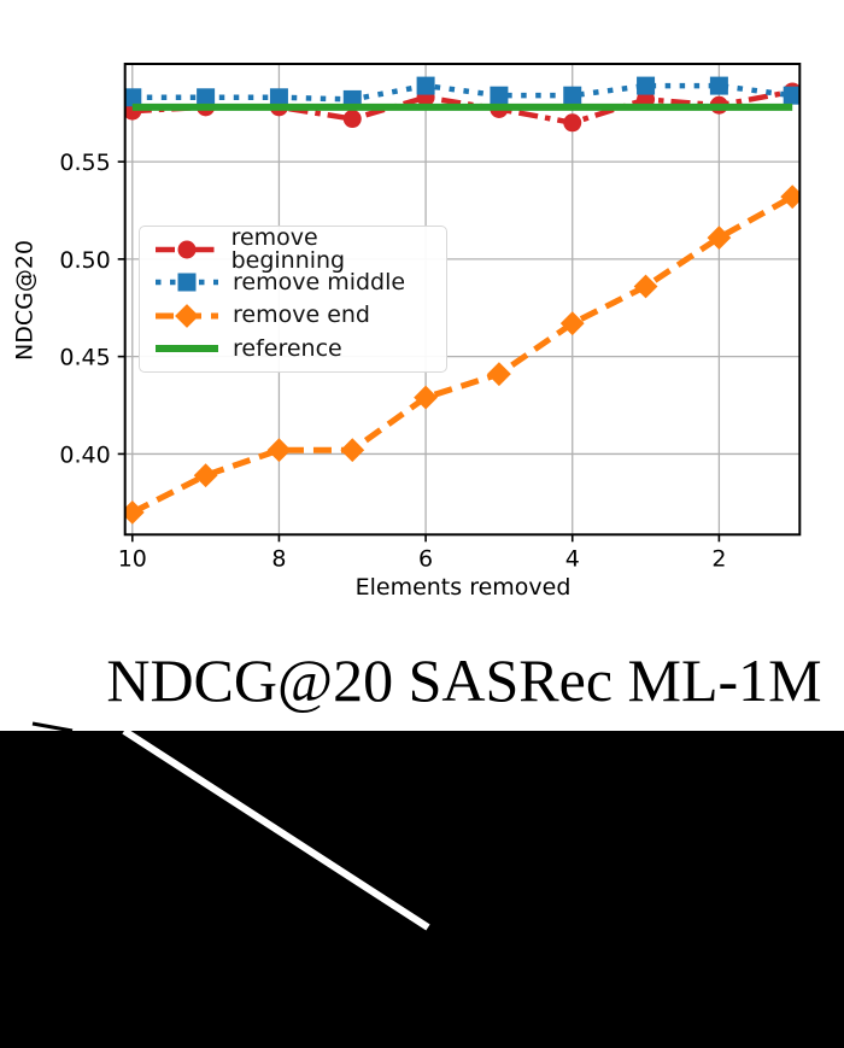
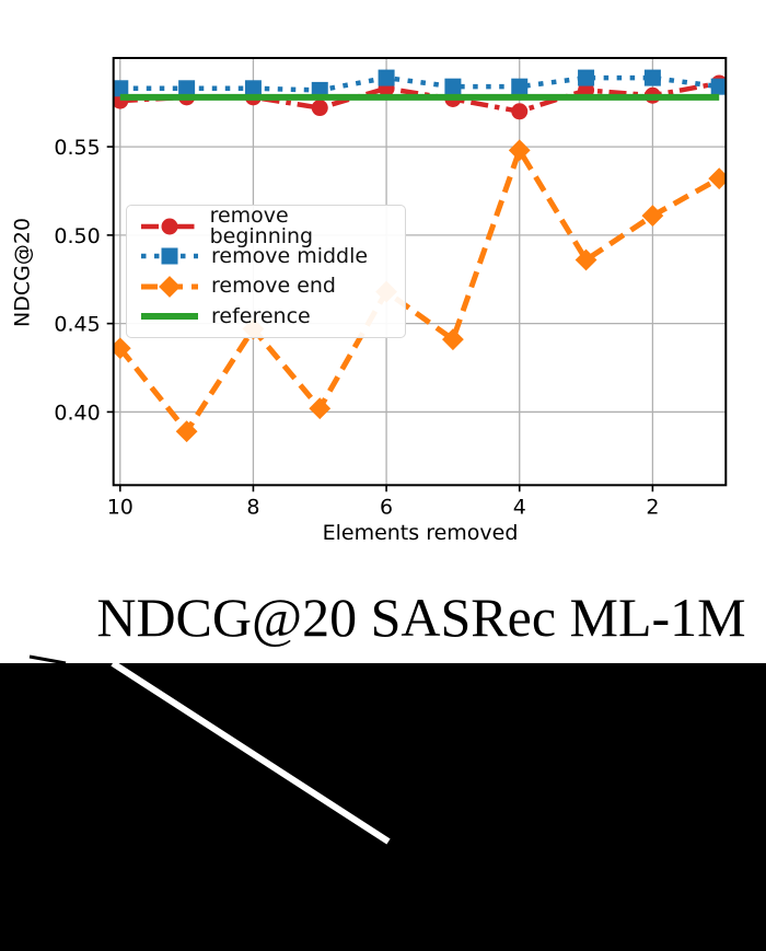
remove end/10: 0.370 -> 0.436
remove end/8: 0.402 -> 0.447
remove end/6: 0.429 -> 0.468
remove end/4: 0.467 -> 0.548
